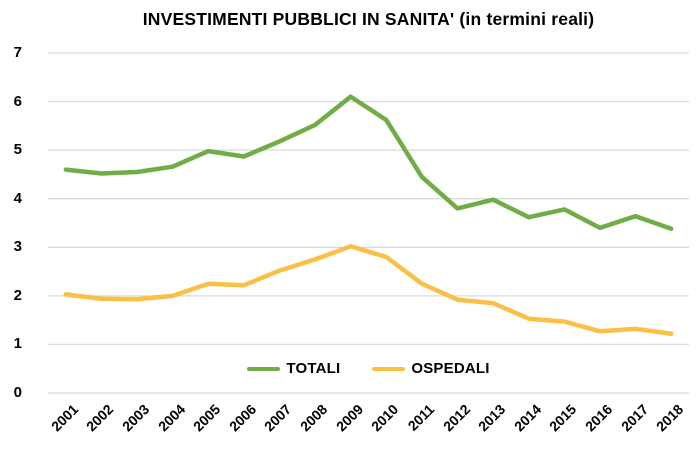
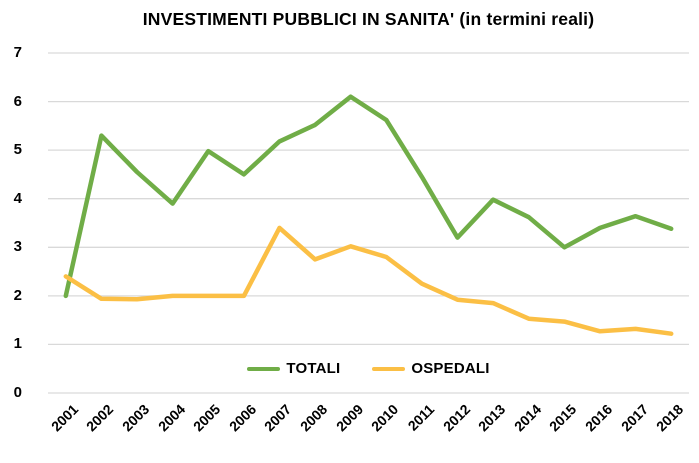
TOTALI/2001: 4.6 -> 2.0
OSPEDALI/2001: 2.0 -> 2.4
TOTALI/2002: 4.5 -> 5.3
TOTALI/2004: 4.7 -> 3.9
OSPEDALI/2005: 2.2 -> 2.0
TOTALI/2006: 4.9 -> 4.5
OSPEDALI/2006: 2.2 -> 2.0
OSPEDALI/2007: 2.5 -> 3.4
TOTALI/2012: 3.8 -> 3.2
TOTALI/2015: 3.8 -> 3.0
